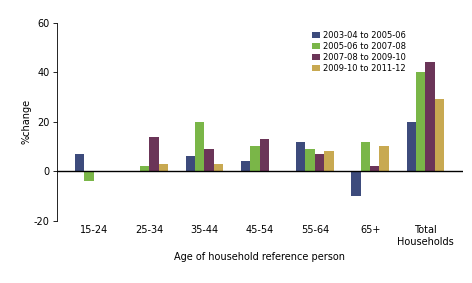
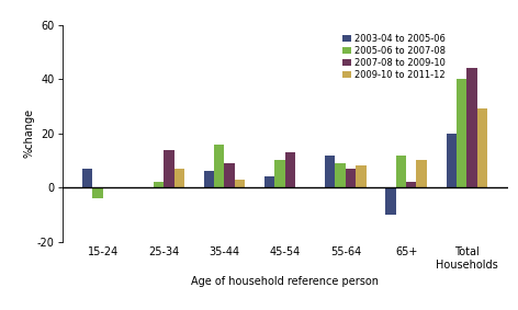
2009-10 to 2011-12/25-34: 3 -> 7
2005-06 to 2007-08/35-44: 20 -> 16
